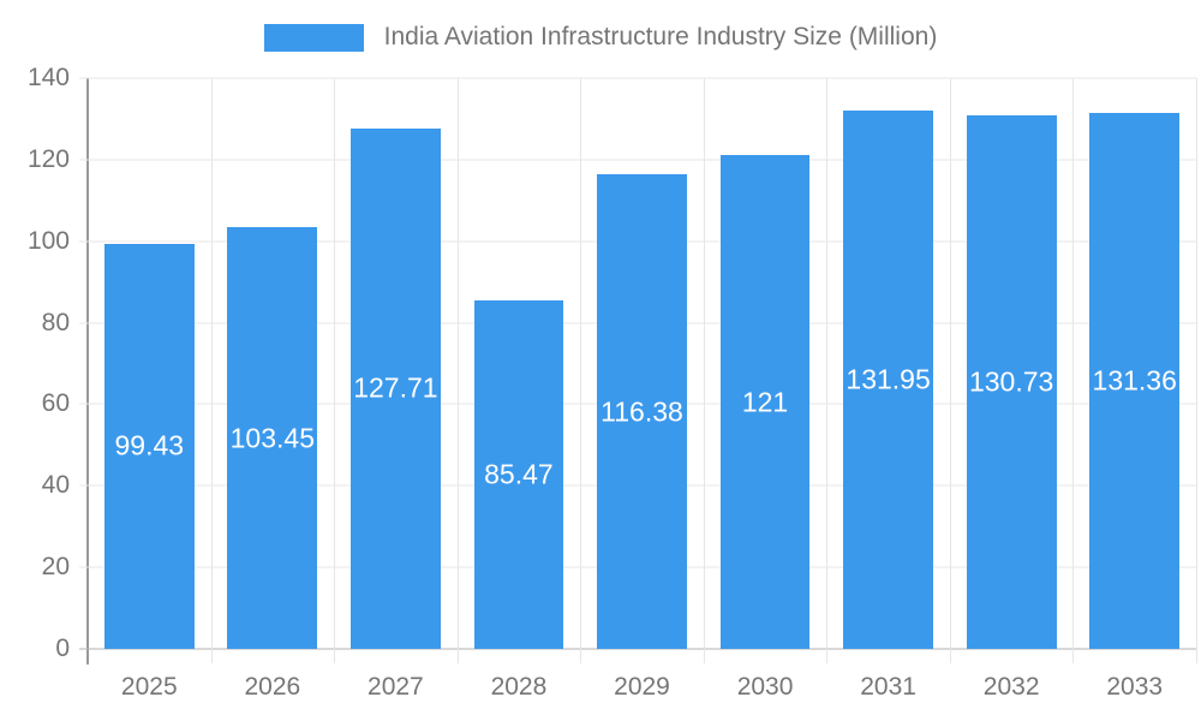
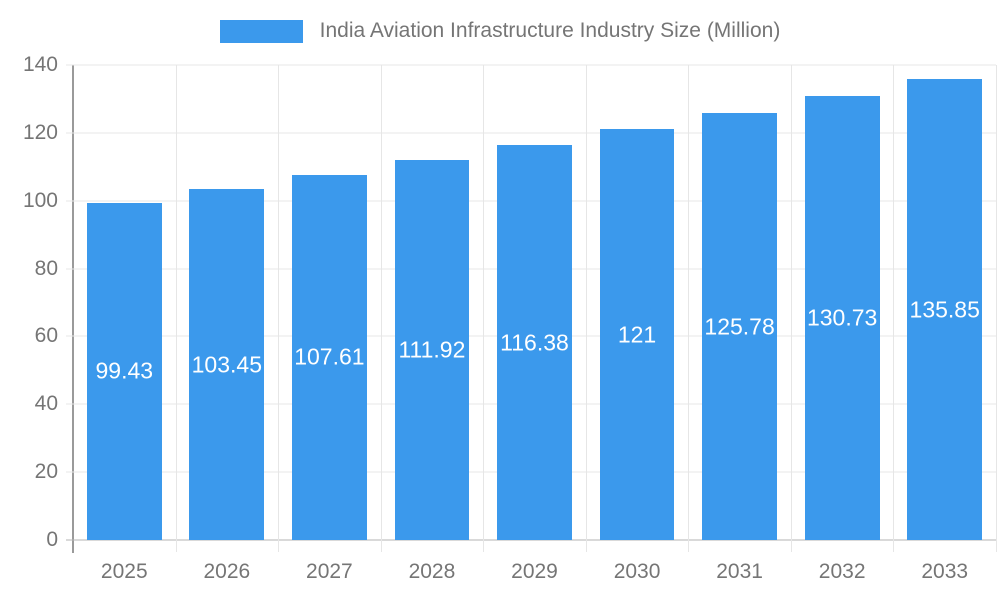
2027: 127.71 -> 107.61
2028: 85.47 -> 111.92
2031: 131.95 -> 125.78
2033: 131.36 -> 135.85
